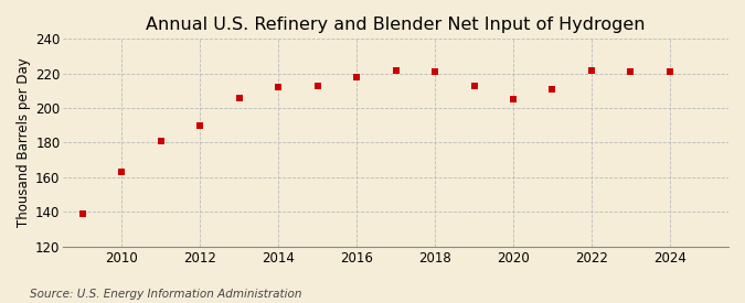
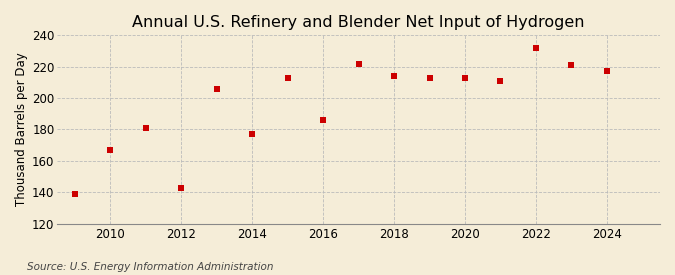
2010: 163 -> 167
2012: 190 -> 143
2014: 212 -> 177
2016: 218 -> 186
2018: 221 -> 214
2020: 205 -> 213
2022: 222 -> 232
2024: 221 -> 217
